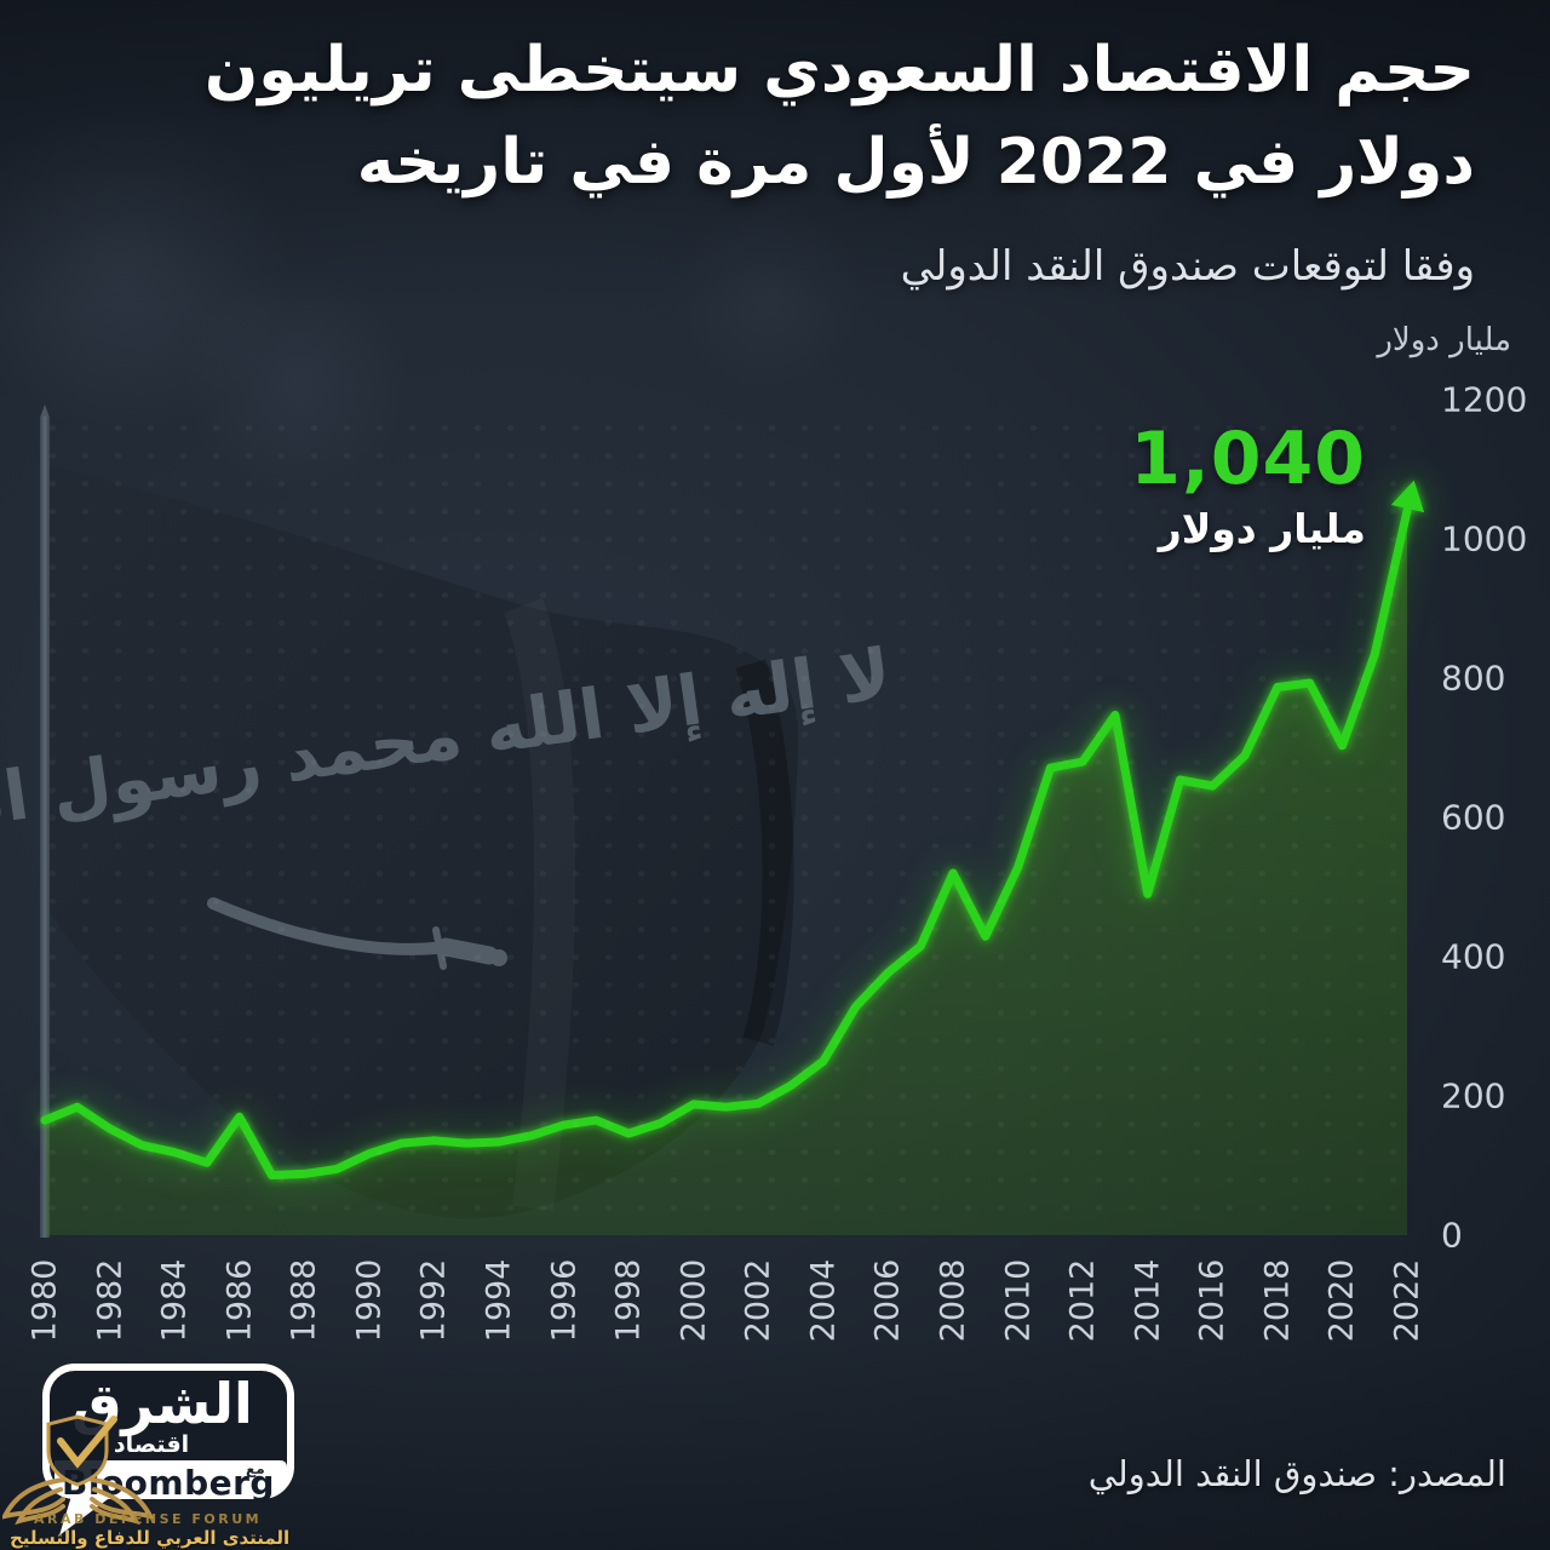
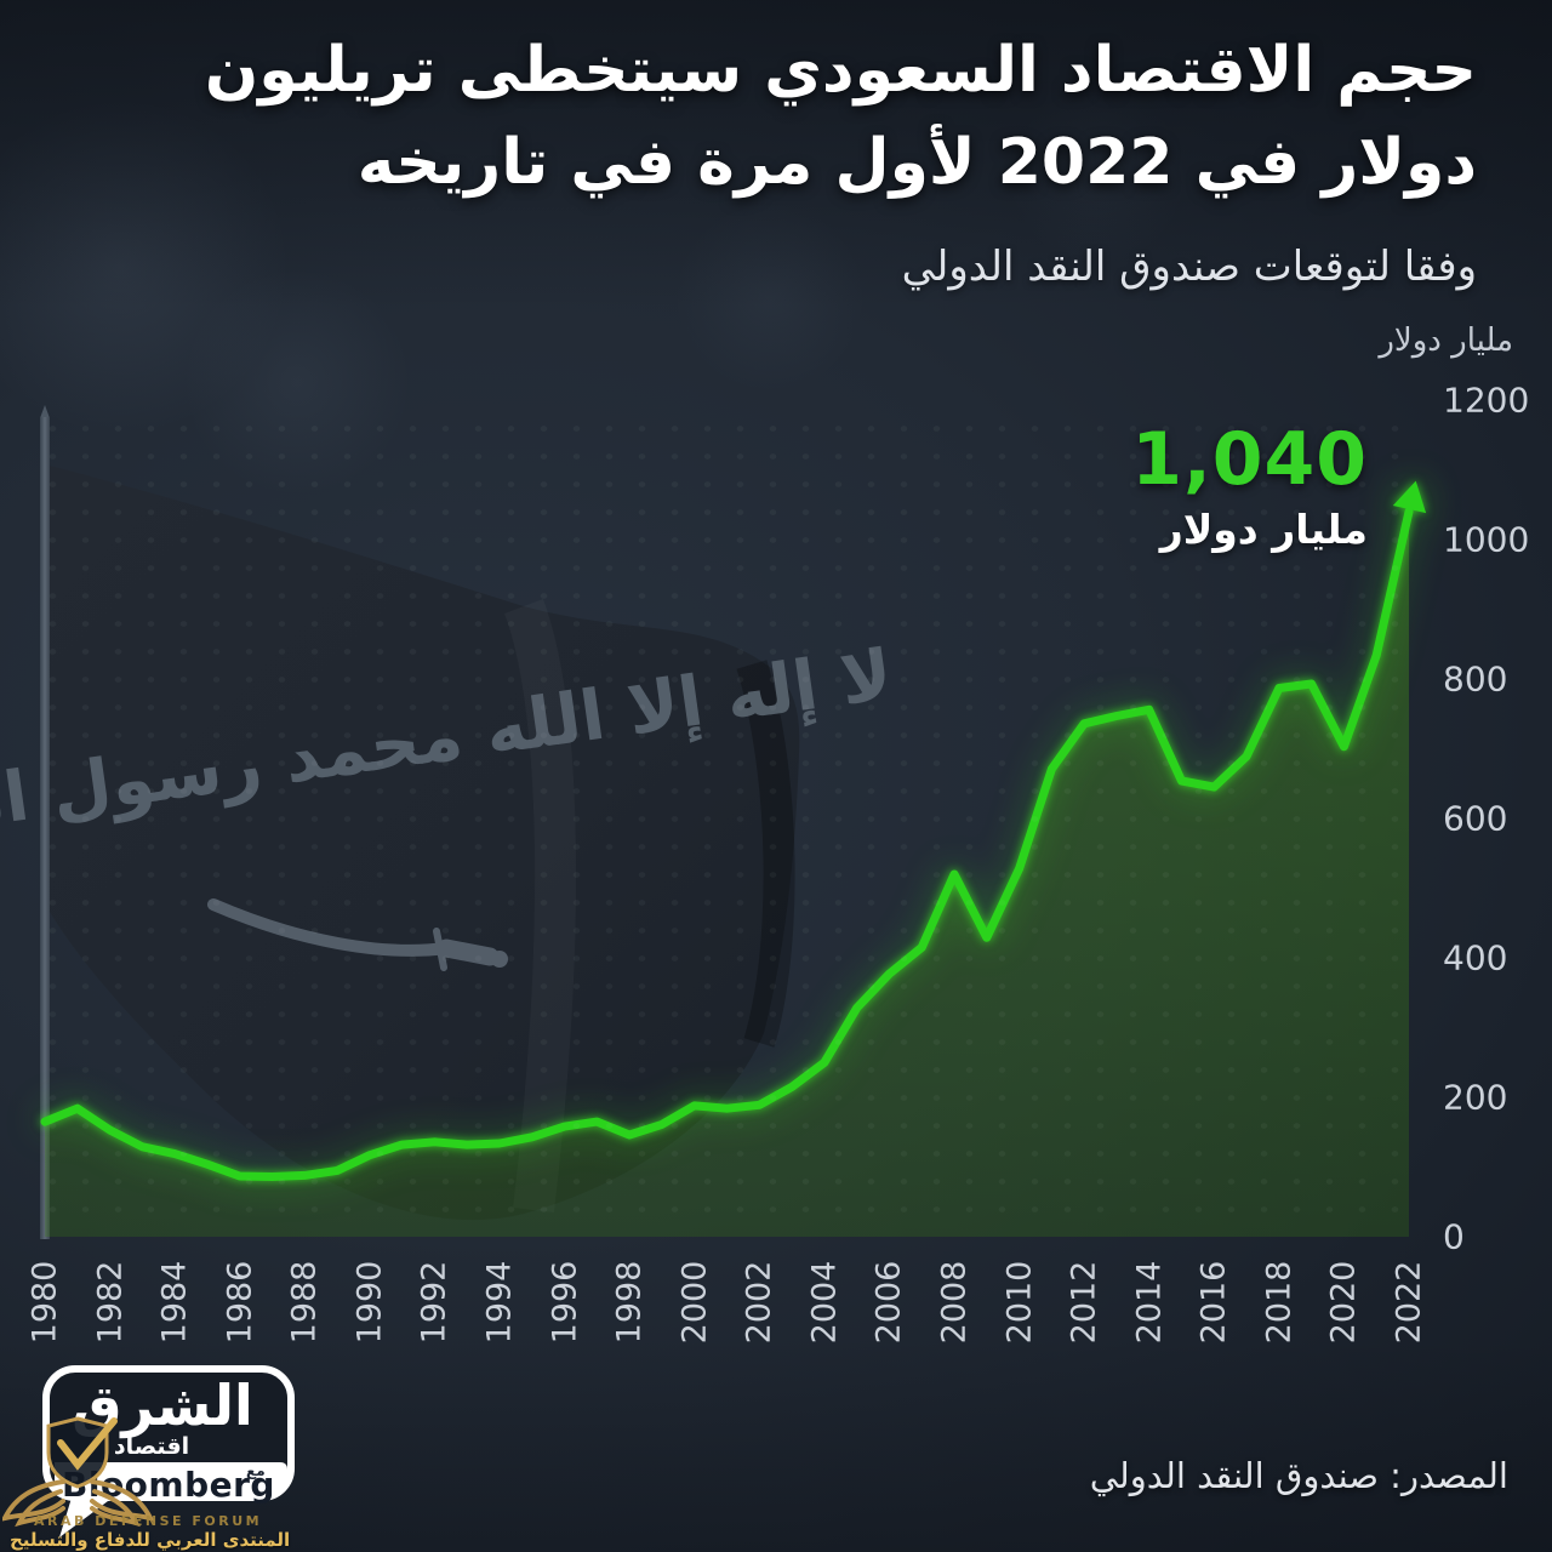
1986: 170 -> 90
2012: 680 -> 740
2014: 490 -> 760
